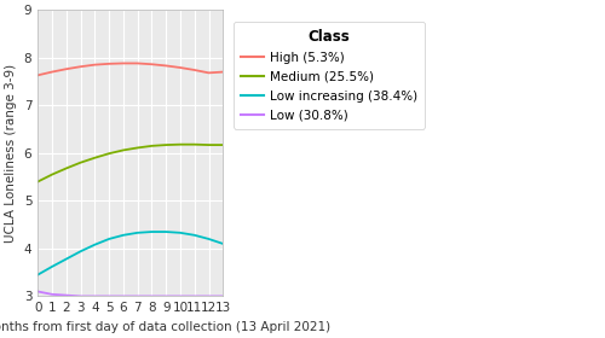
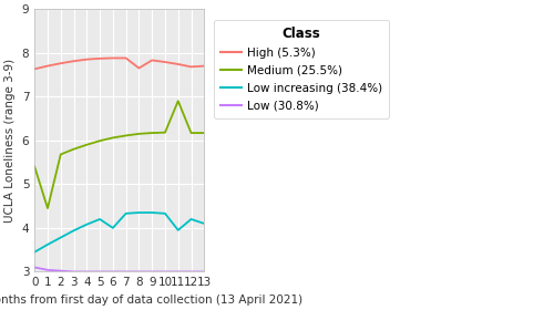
Medium (25.5%)/1: 5.55 -> 4.45
Low increasing (38.4%)/6: 4.28 -> 4.00
High (5.3%)/8: 7.86 -> 7.65
Medium (25.5%)/11: 6.18 -> 6.90
Low increasing (38.4%)/11: 4.28 -> 3.95
